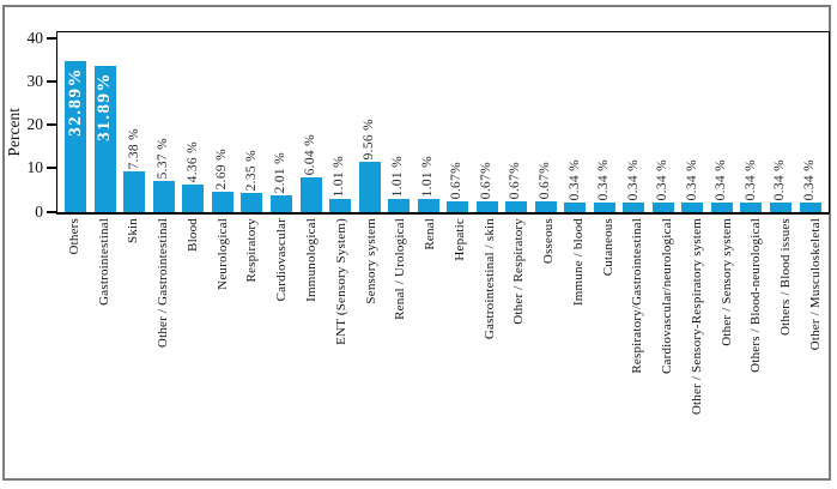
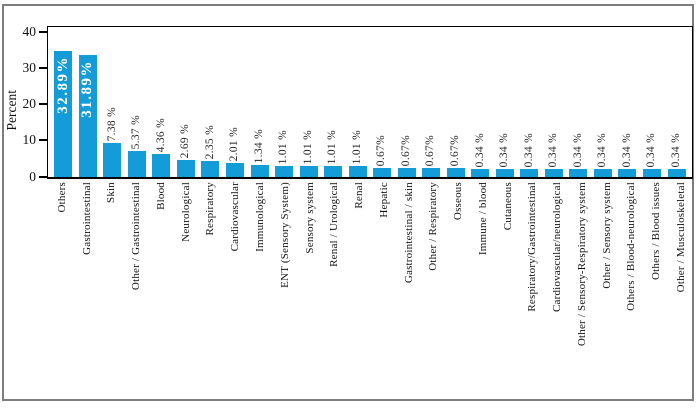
Immunological: 6.04 -> 1.34
Sensory system: 9.56 -> 1.01
